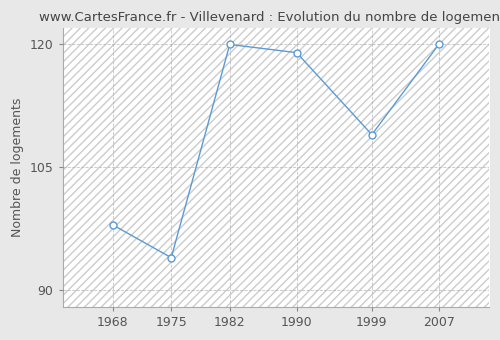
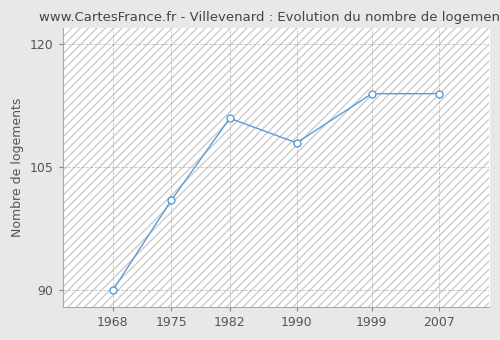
1968: 98 -> 90
1975: 94 -> 101
1982: 120 -> 111
1990: 119 -> 108
1999: 109 -> 114
2007: 120 -> 114
